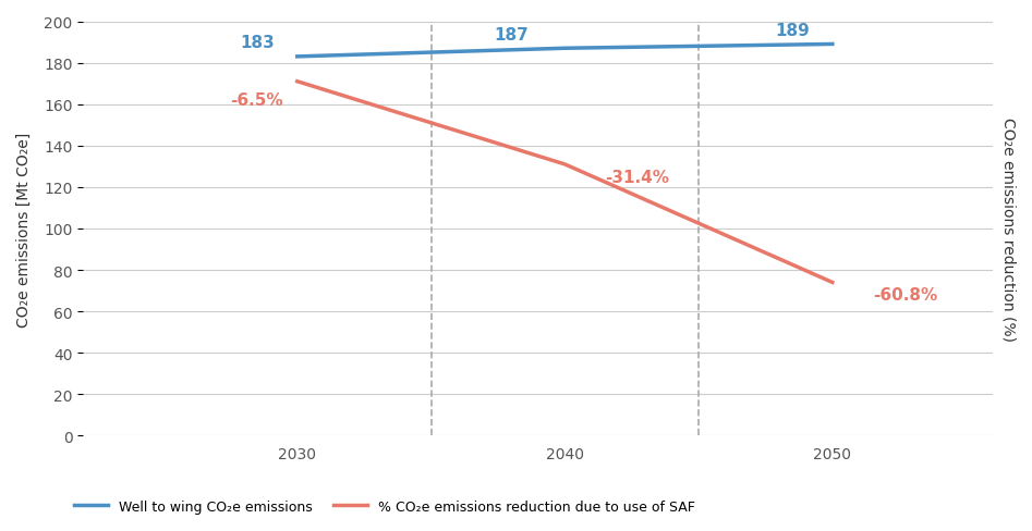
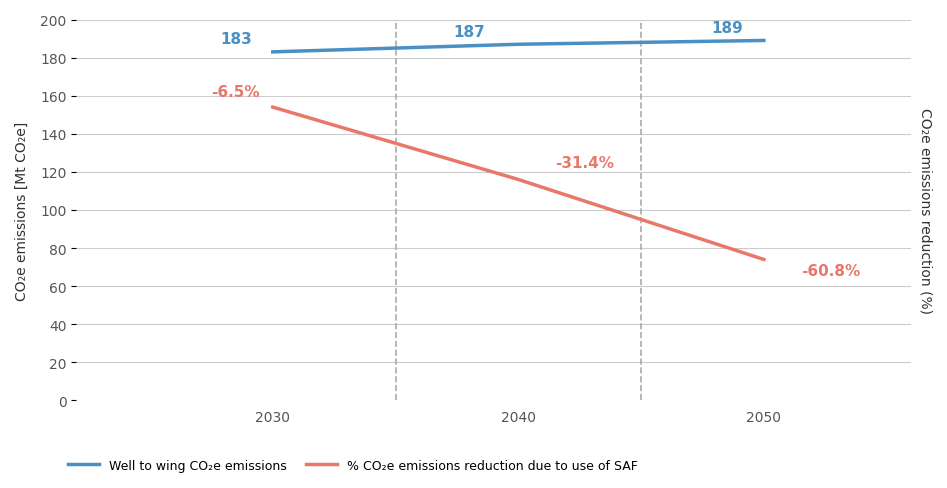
% CO₂e emissions reduction due to use of SAF/2030: 171 -> 154
% CO₂e emissions reduction due to use of SAF/2040: 131 -> 116
